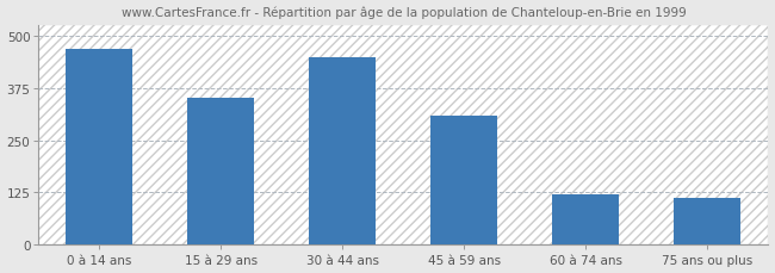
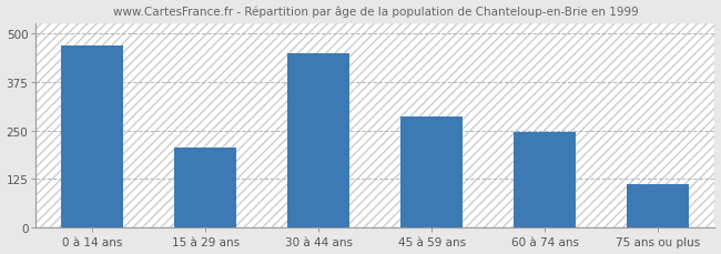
15 à 29 ans: 352 -> 205
45 à 59 ans: 308 -> 285
60 à 74 ans: 120 -> 245
